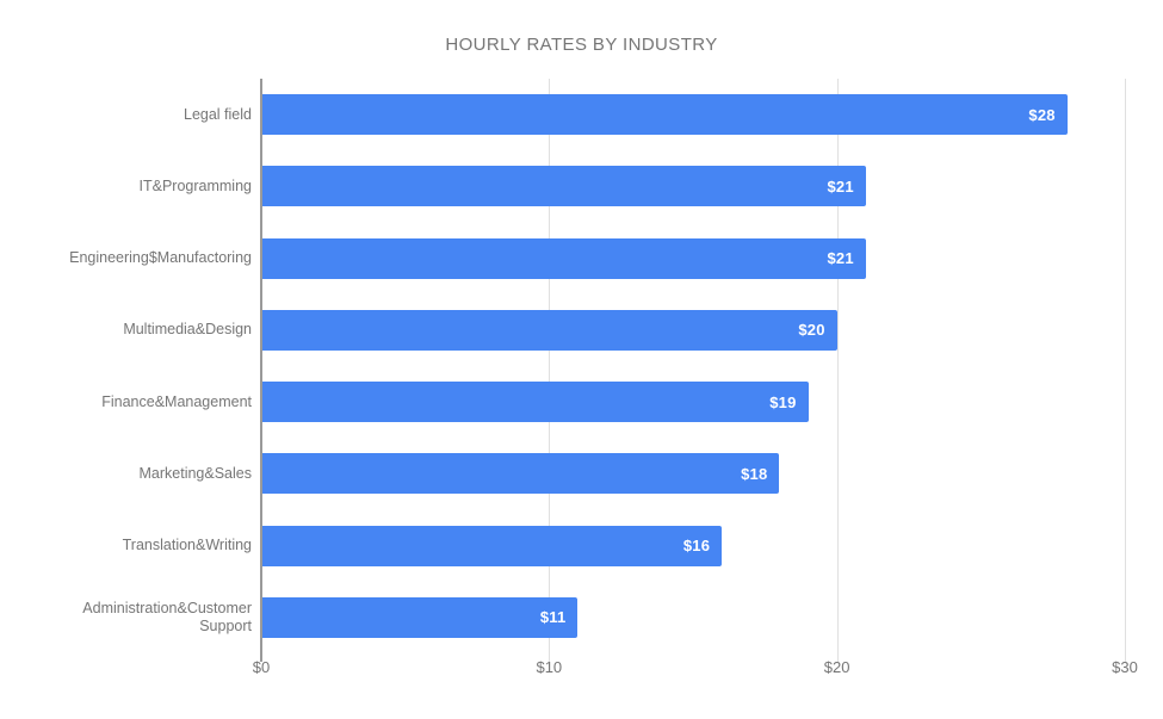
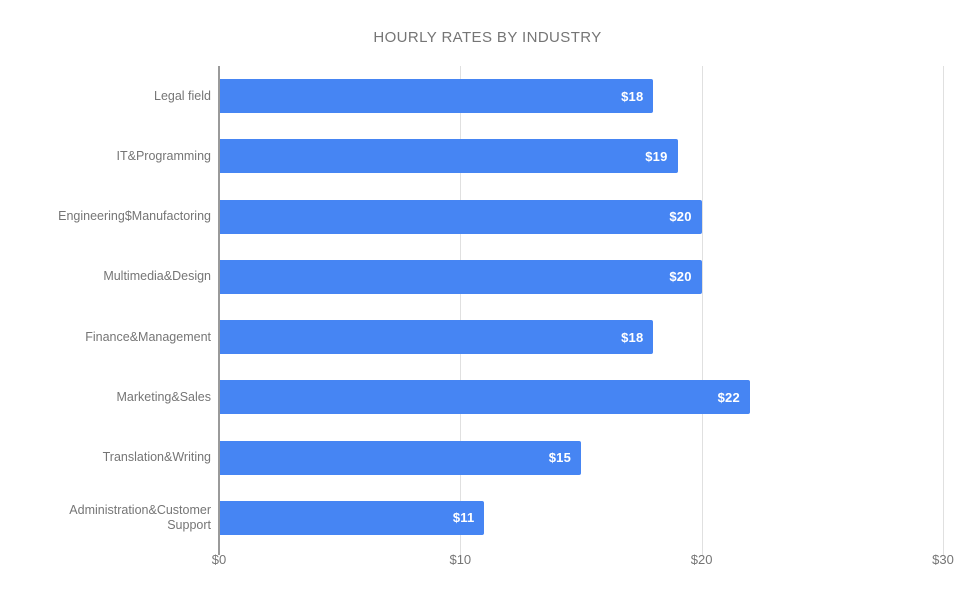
Legal field: $28 -> $18
IT&Programming: $21 -> $19
Engineering$Manufactoring: $21 -> $20
Finance&Management: $19 -> $18
Marketing&Sales: $18 -> $22
Translation&Writing: $16 -> $15
